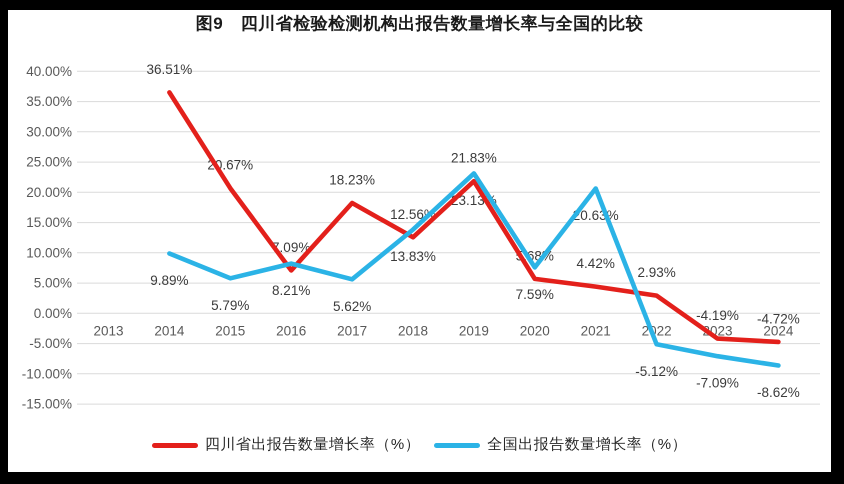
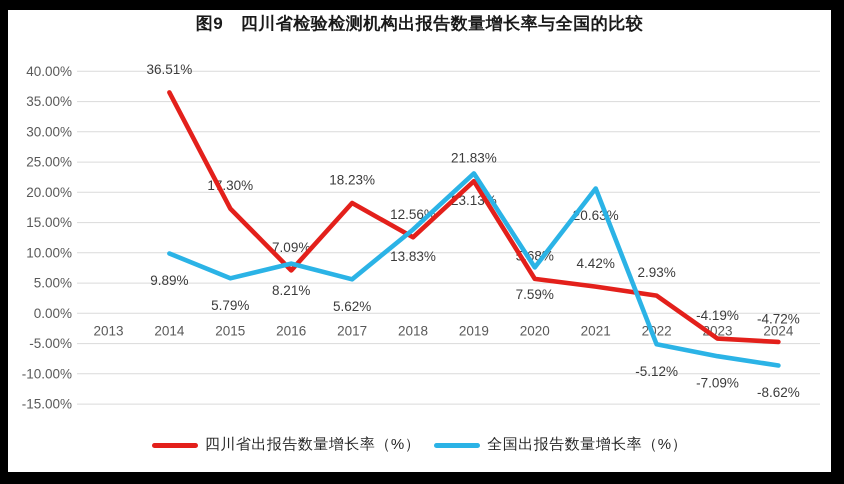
四川省出报告数量增长率（%）/2015: 20.67% -> 17.30%
